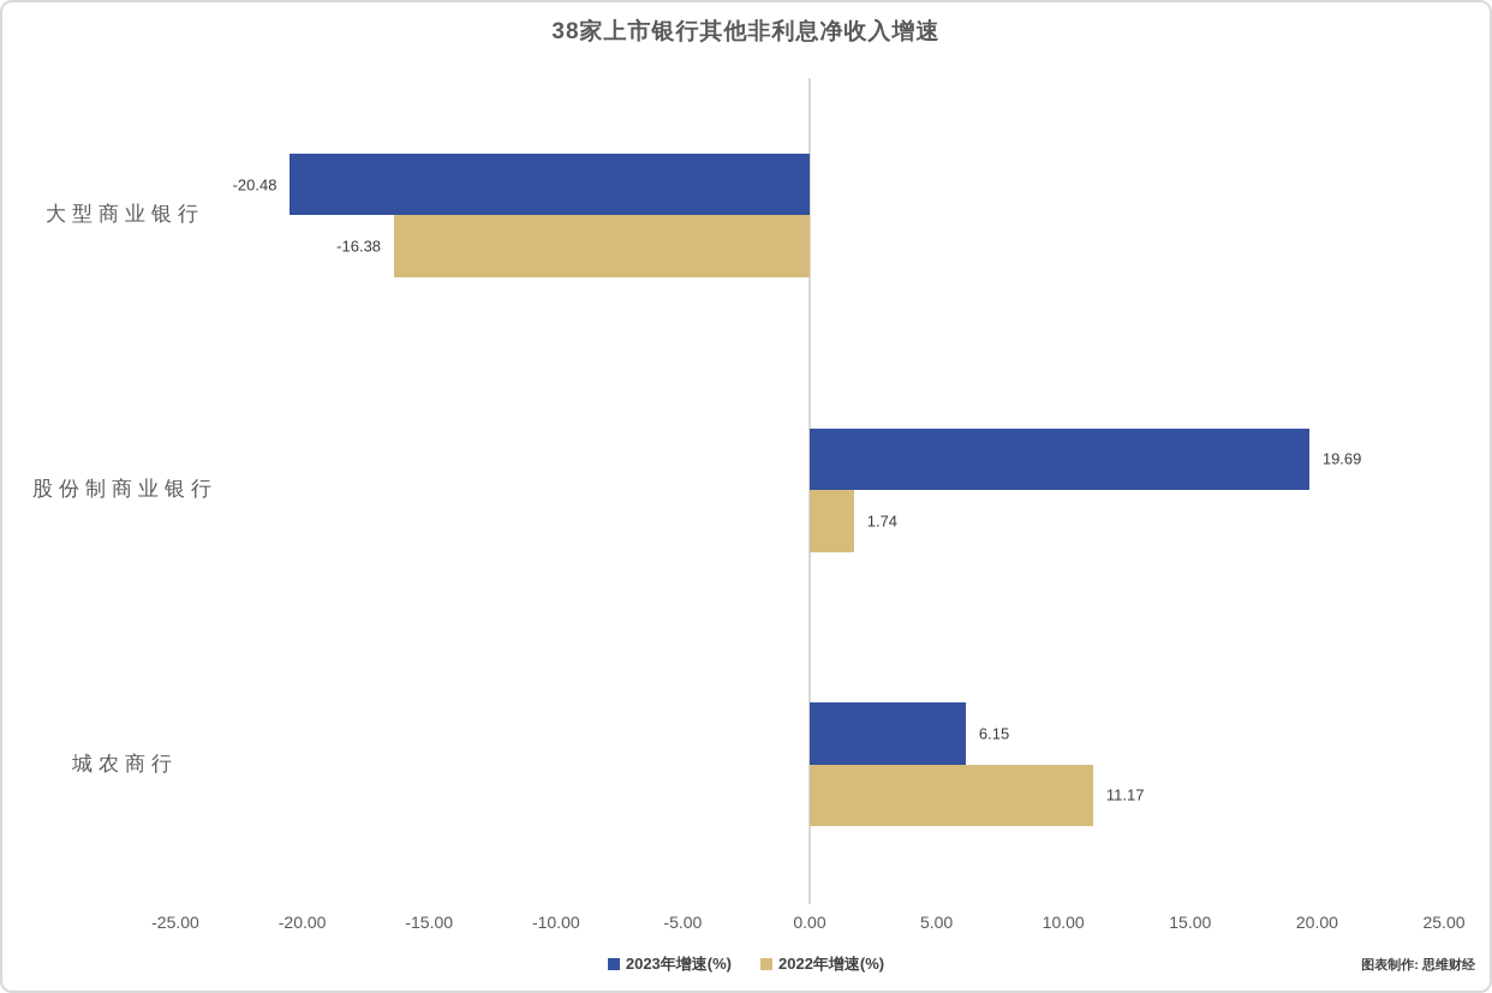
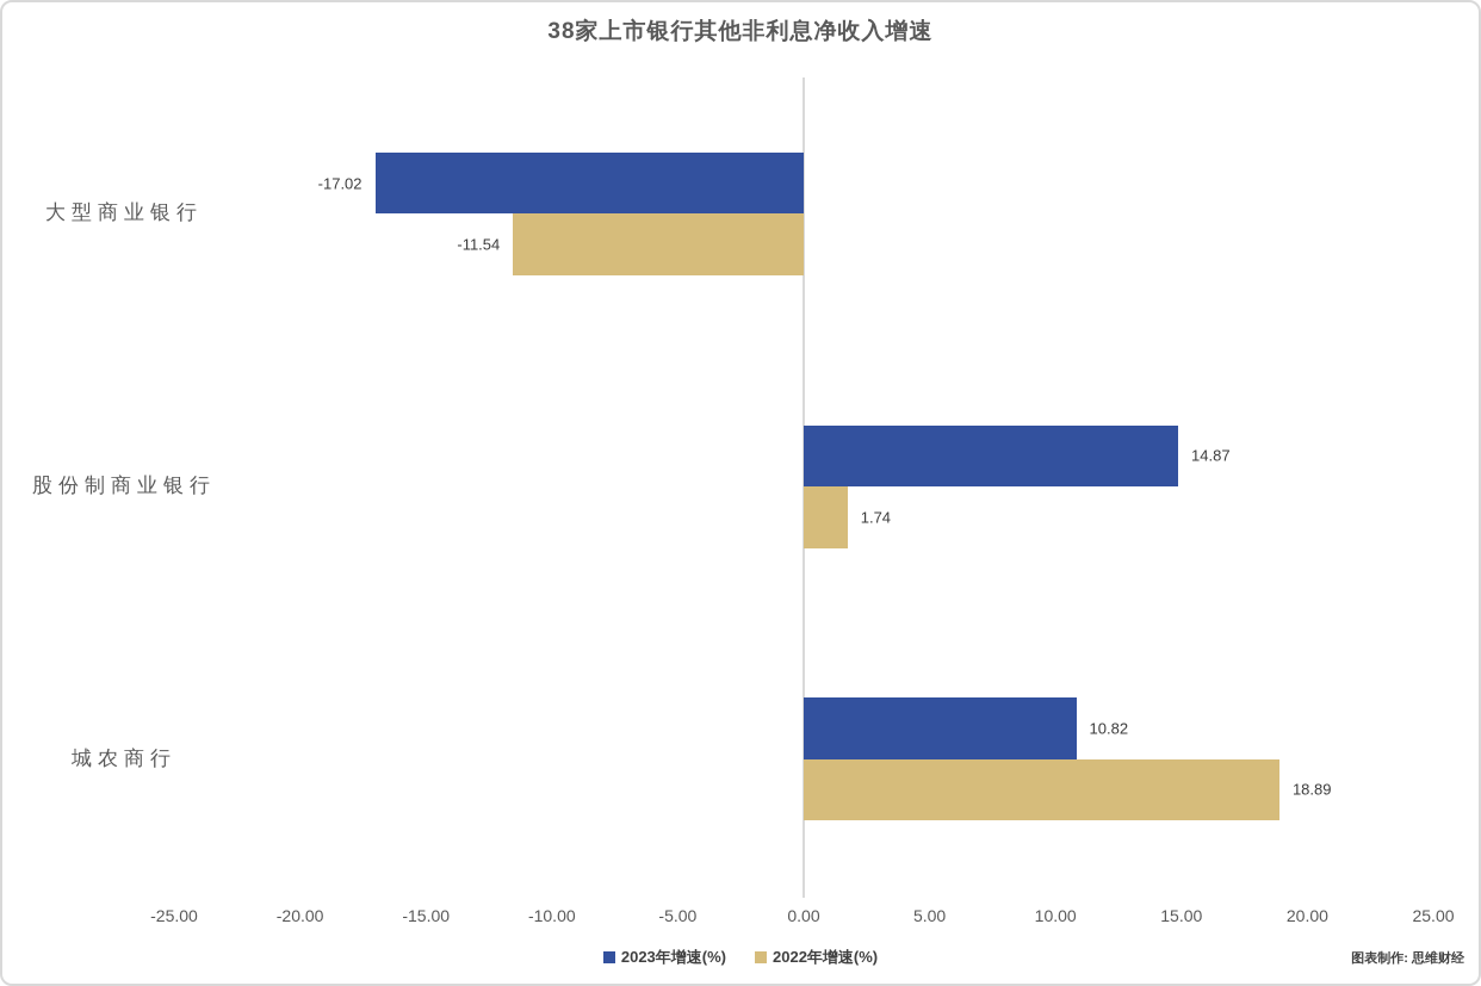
2023年增速(%)/大型商业银行: -20.48 -> -17.02
2022年增速(%)/大型商业银行: -16.38 -> -11.54
2023年增速(%)/股份制商业银行: 19.69 -> 14.87
2023年增速(%)/城农商行: 6.15 -> 10.82
2022年增速(%)/城农商行: 11.17 -> 18.89
